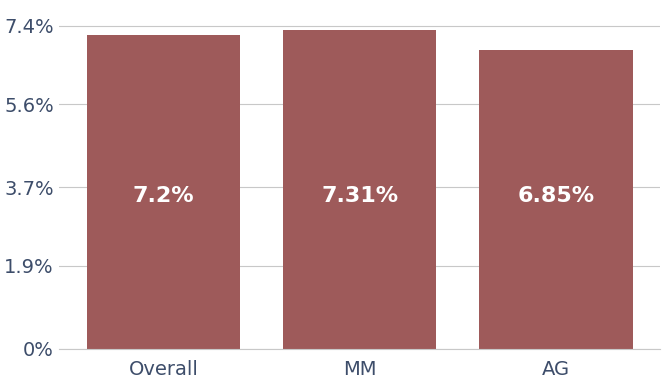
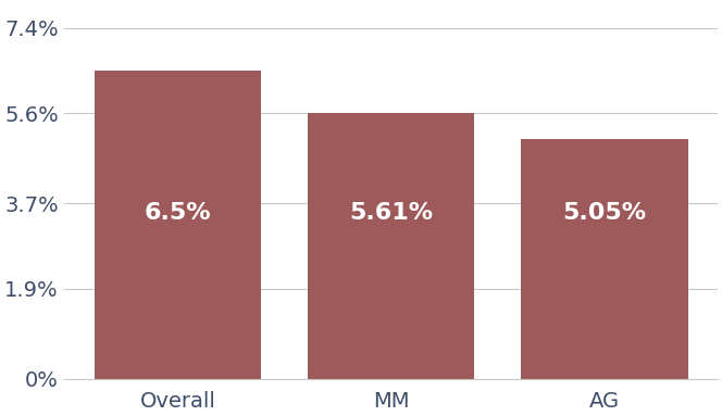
Overall: 7.2% -> 6.5%
MM: 7.31% -> 5.61%
AG: 6.85% -> 5.05%
